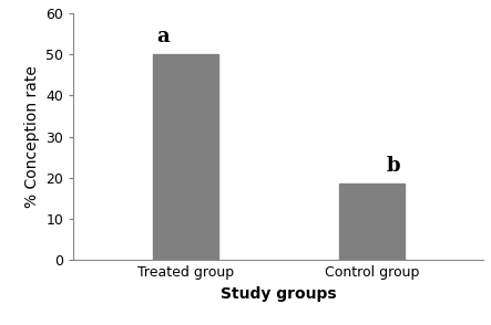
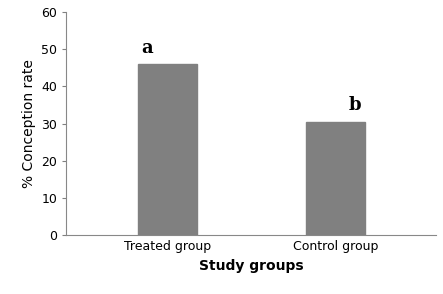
Treated group: 50.0 -> 46.0
Control group: 18.5 -> 30.5
